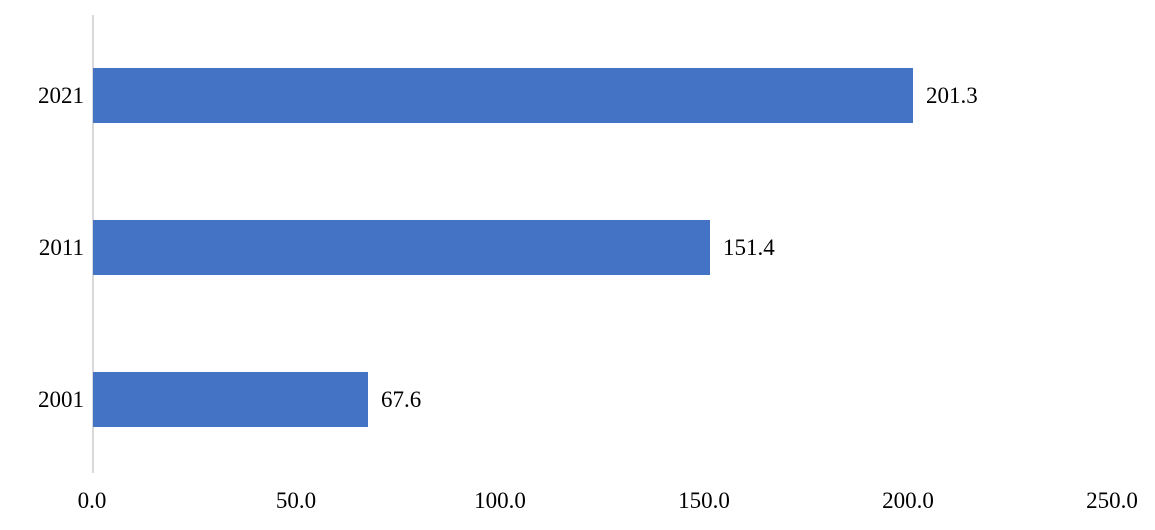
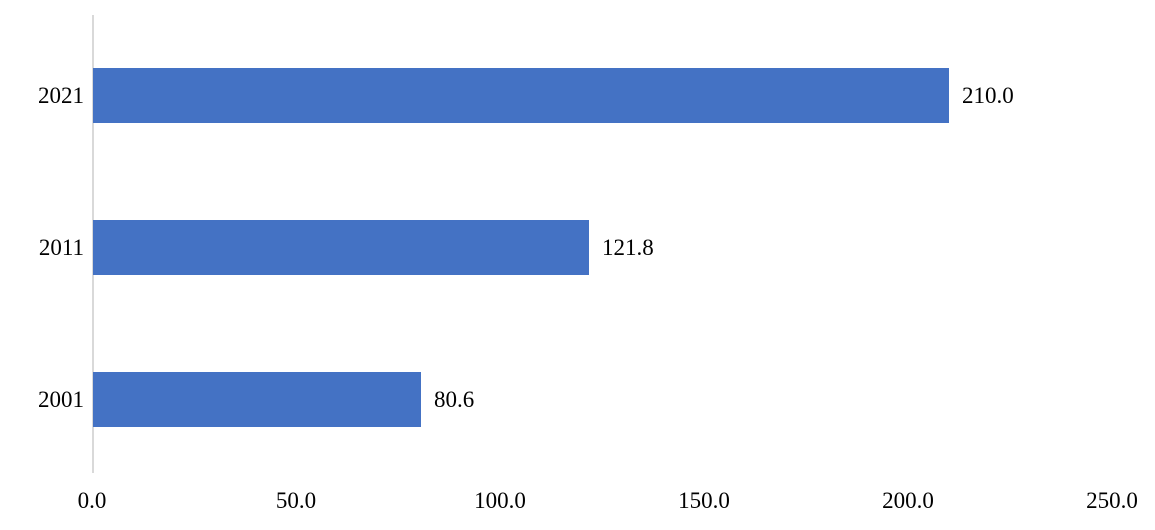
2021: 201.3 -> 210.0
2011: 151.4 -> 121.8
2001: 67.6 -> 80.6
